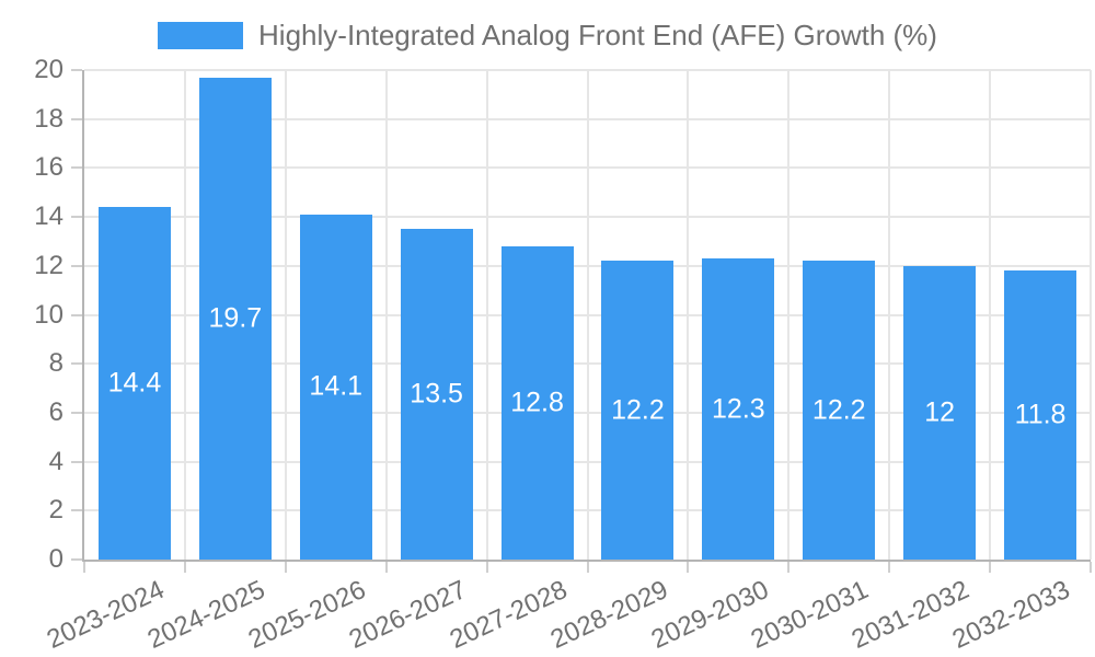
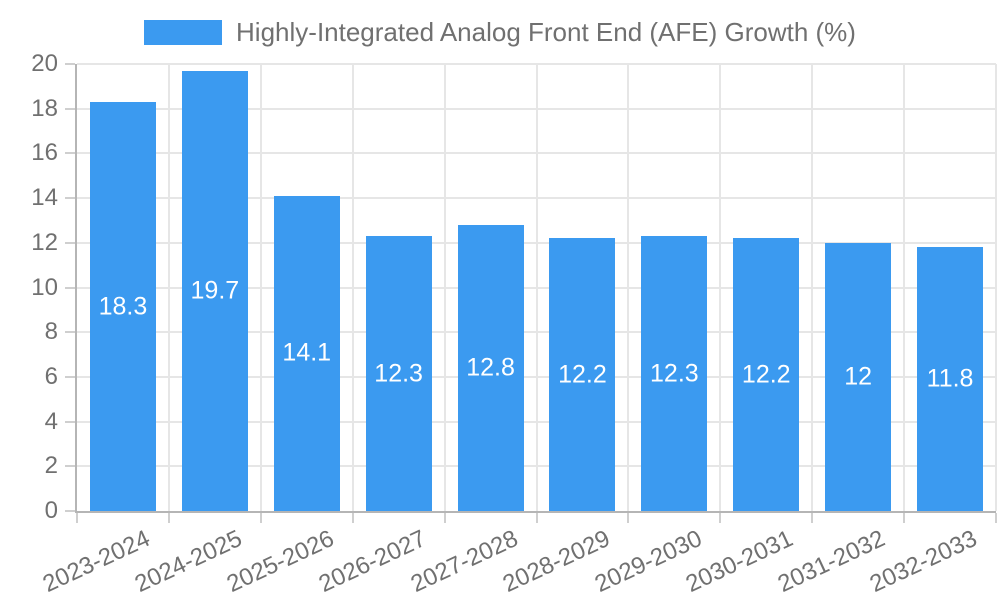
2023-2024: 14.4 -> 18.3
2026-2027: 13.5 -> 12.3
